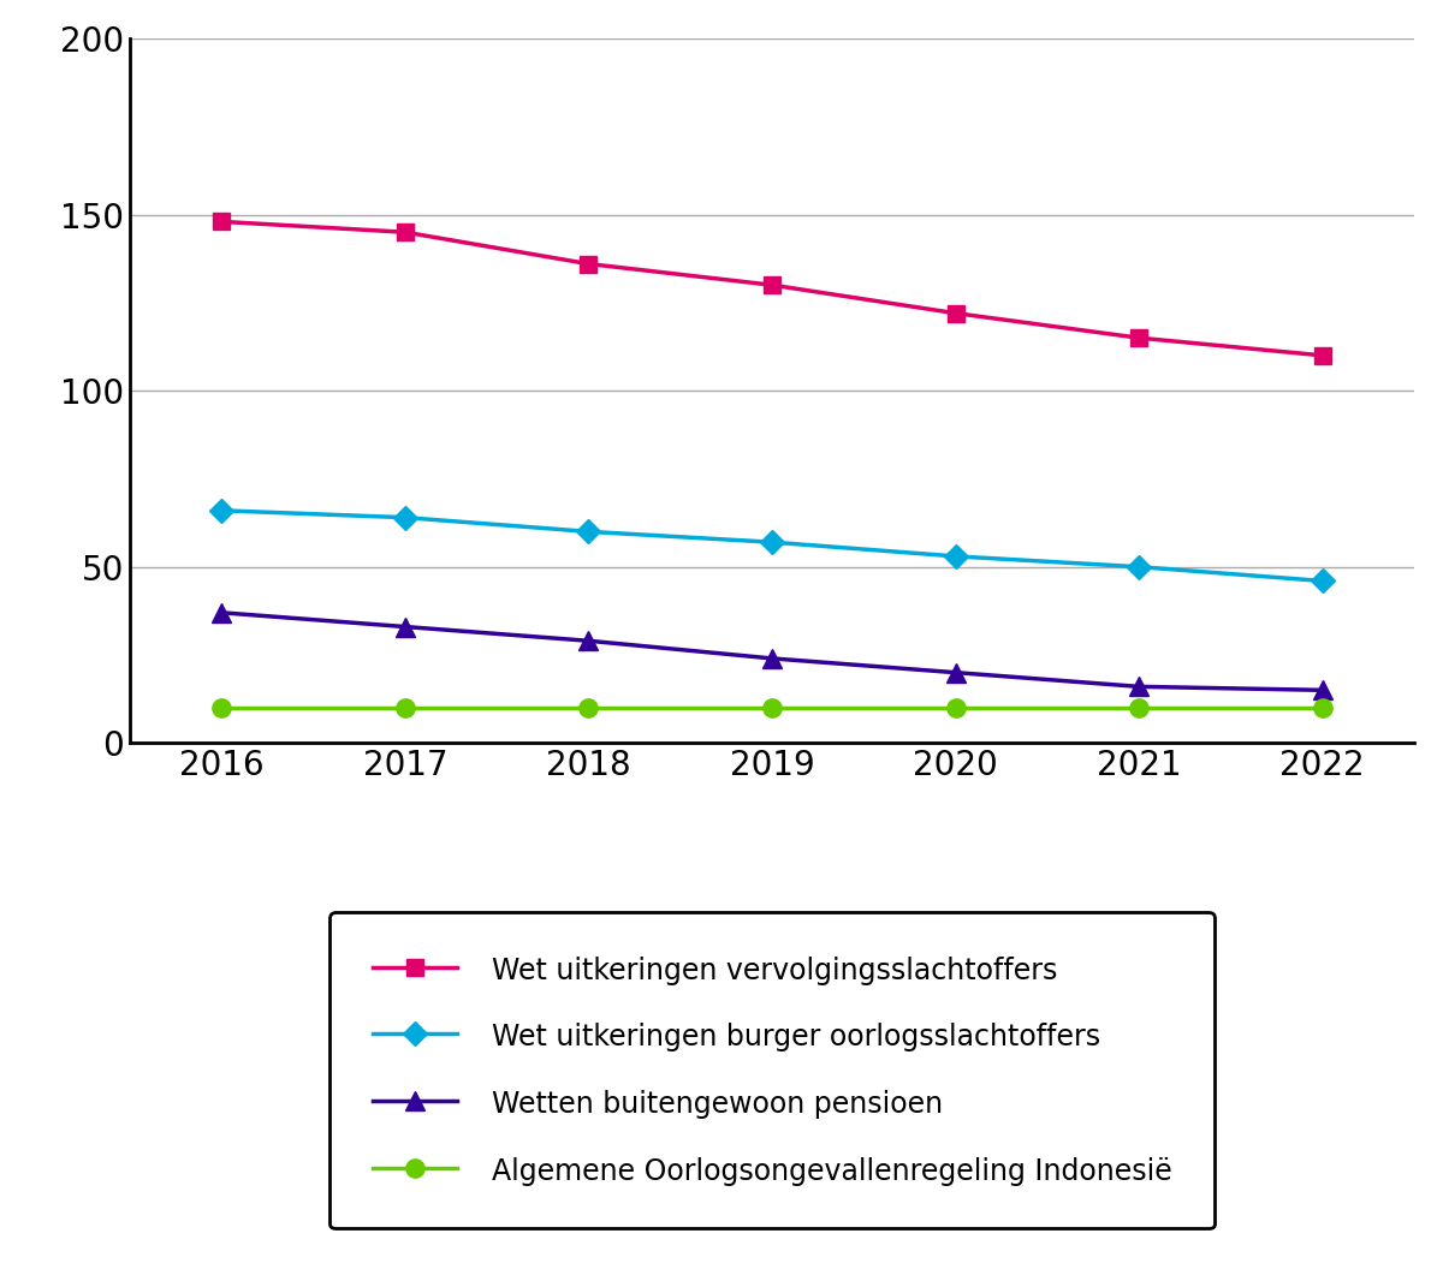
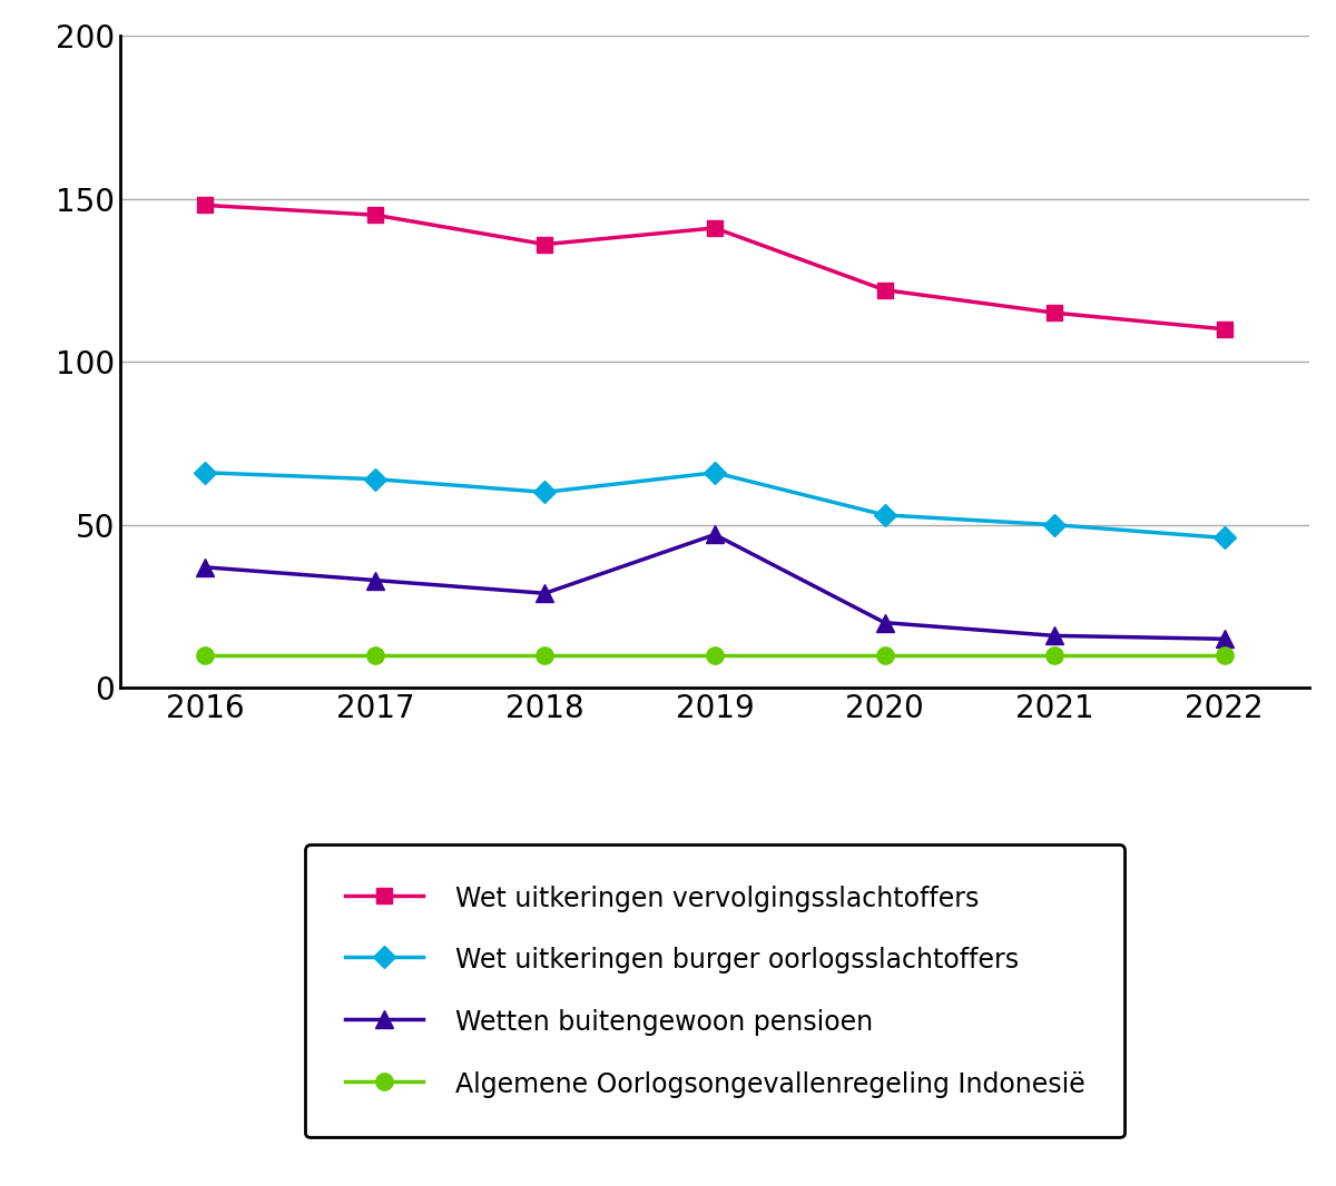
Wet uitkeringen vervolgingsslachtoffers/2019: 130 -> 141
Wet uitkeringen burger oorlogsslachtoffers/2019: 57 -> 66
Wetten buitengewoon pensioen/2019: 24 -> 47
